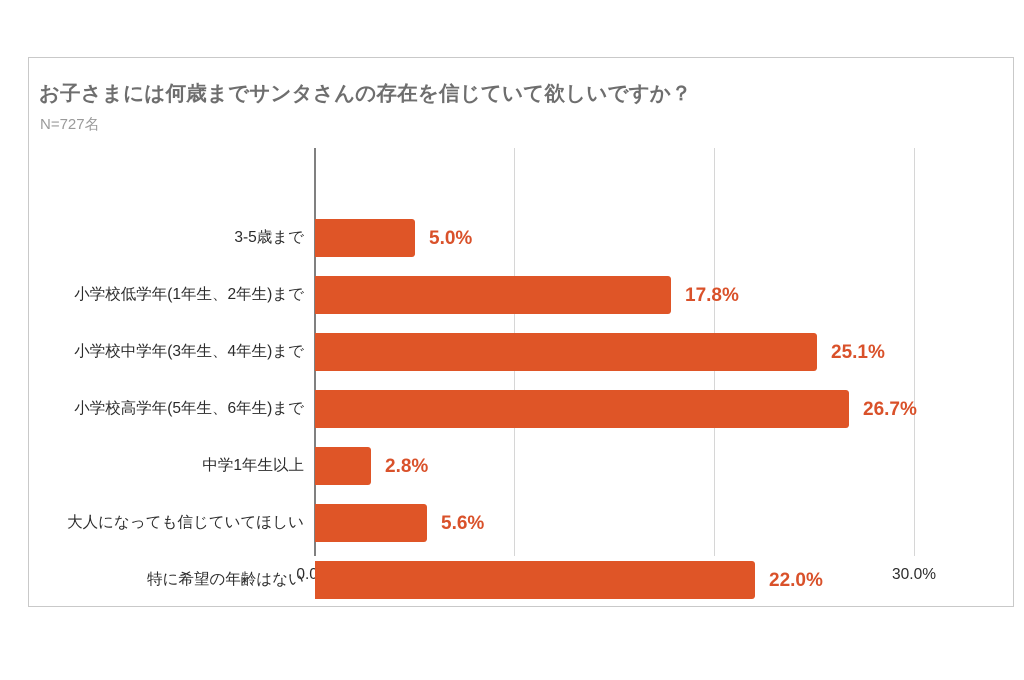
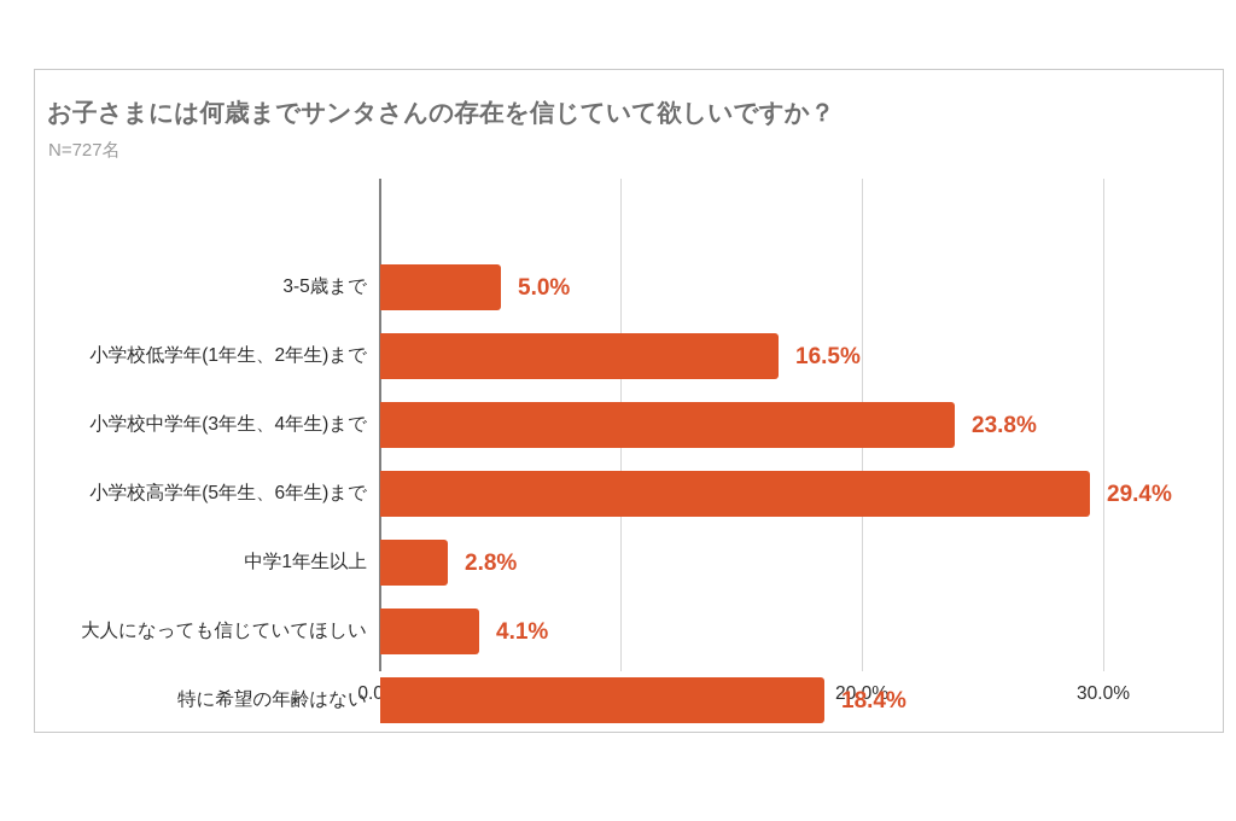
小学校低学年(1年生、2年生)まで: 17.8% -> 16.5%
小学校中学年(3年生、4年生)まで: 25.1% -> 23.8%
小学校高学年(5年生、6年生)まで: 26.7% -> 29.4%
大人になっても信じていてほしい: 5.6% -> 4.1%
特に希望の年齢はない: 22.0% -> 18.4%
